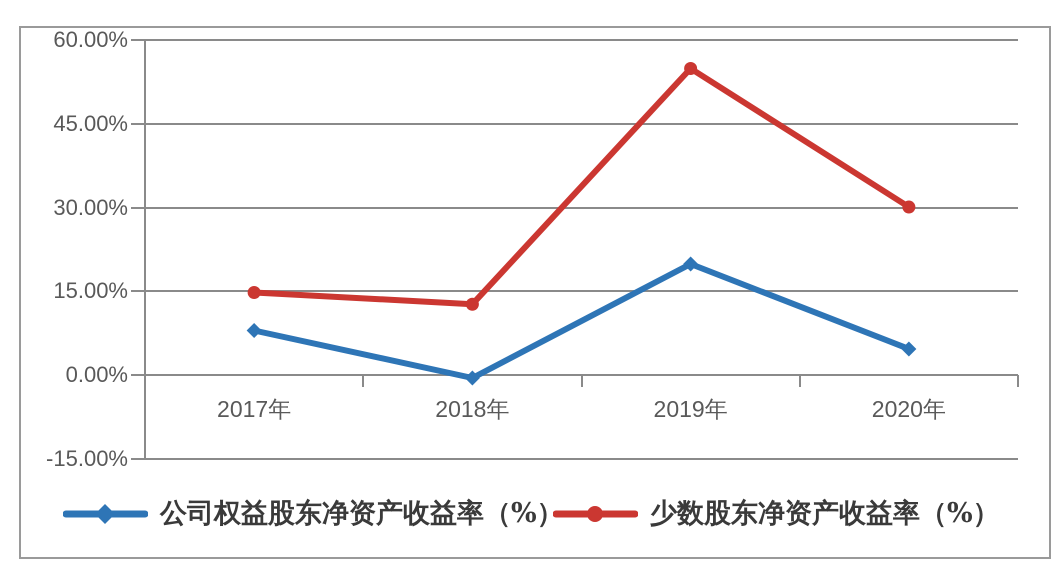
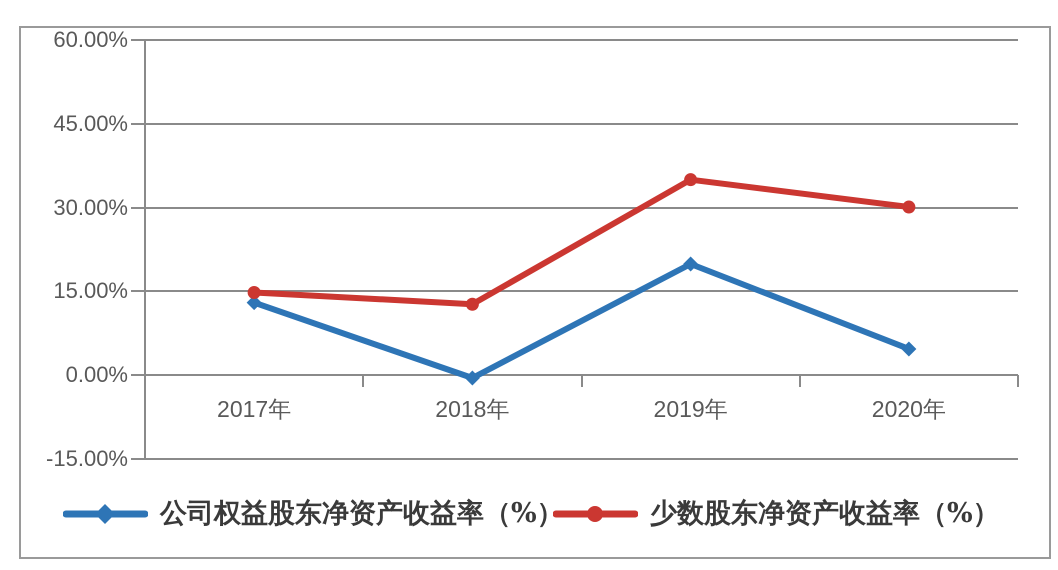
公司权益股东净资产收益率（%）/2017年: 8% -> 13%
少数股东净资产收益率（%）/2019年: 55% -> 35%
